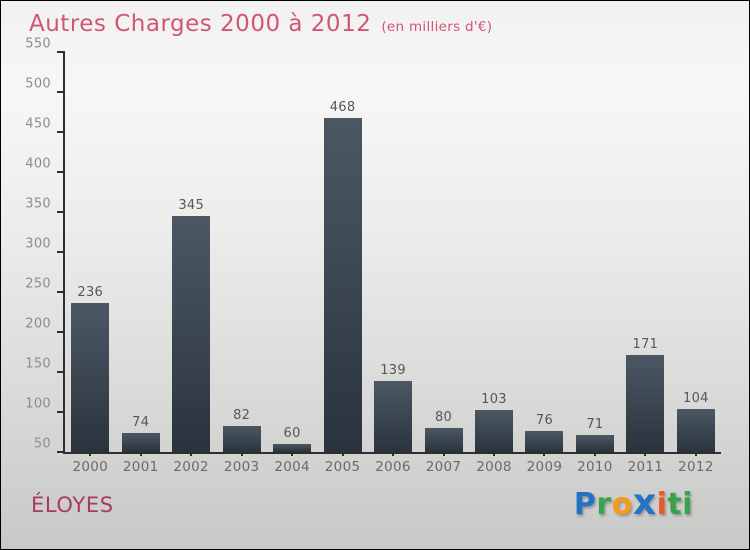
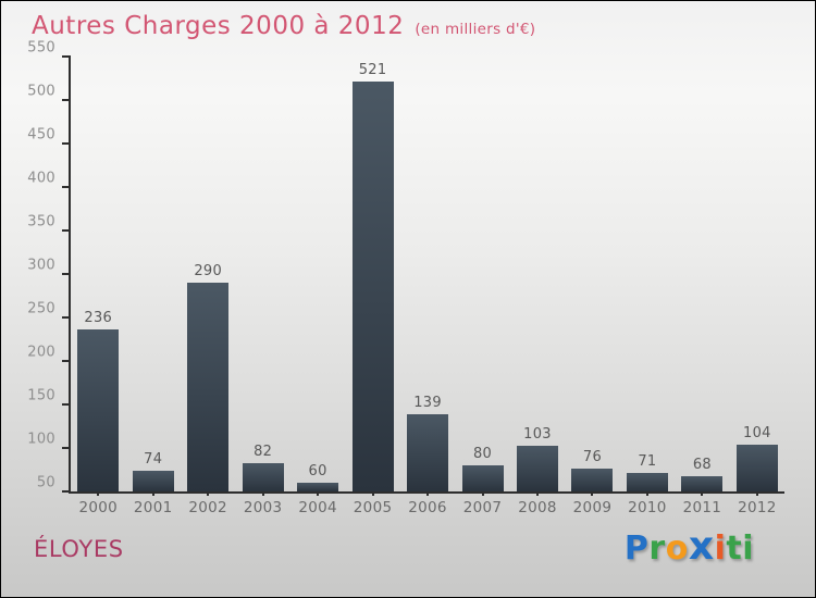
2002: 345 -> 290
2005: 468 -> 521
2011: 171 -> 68
